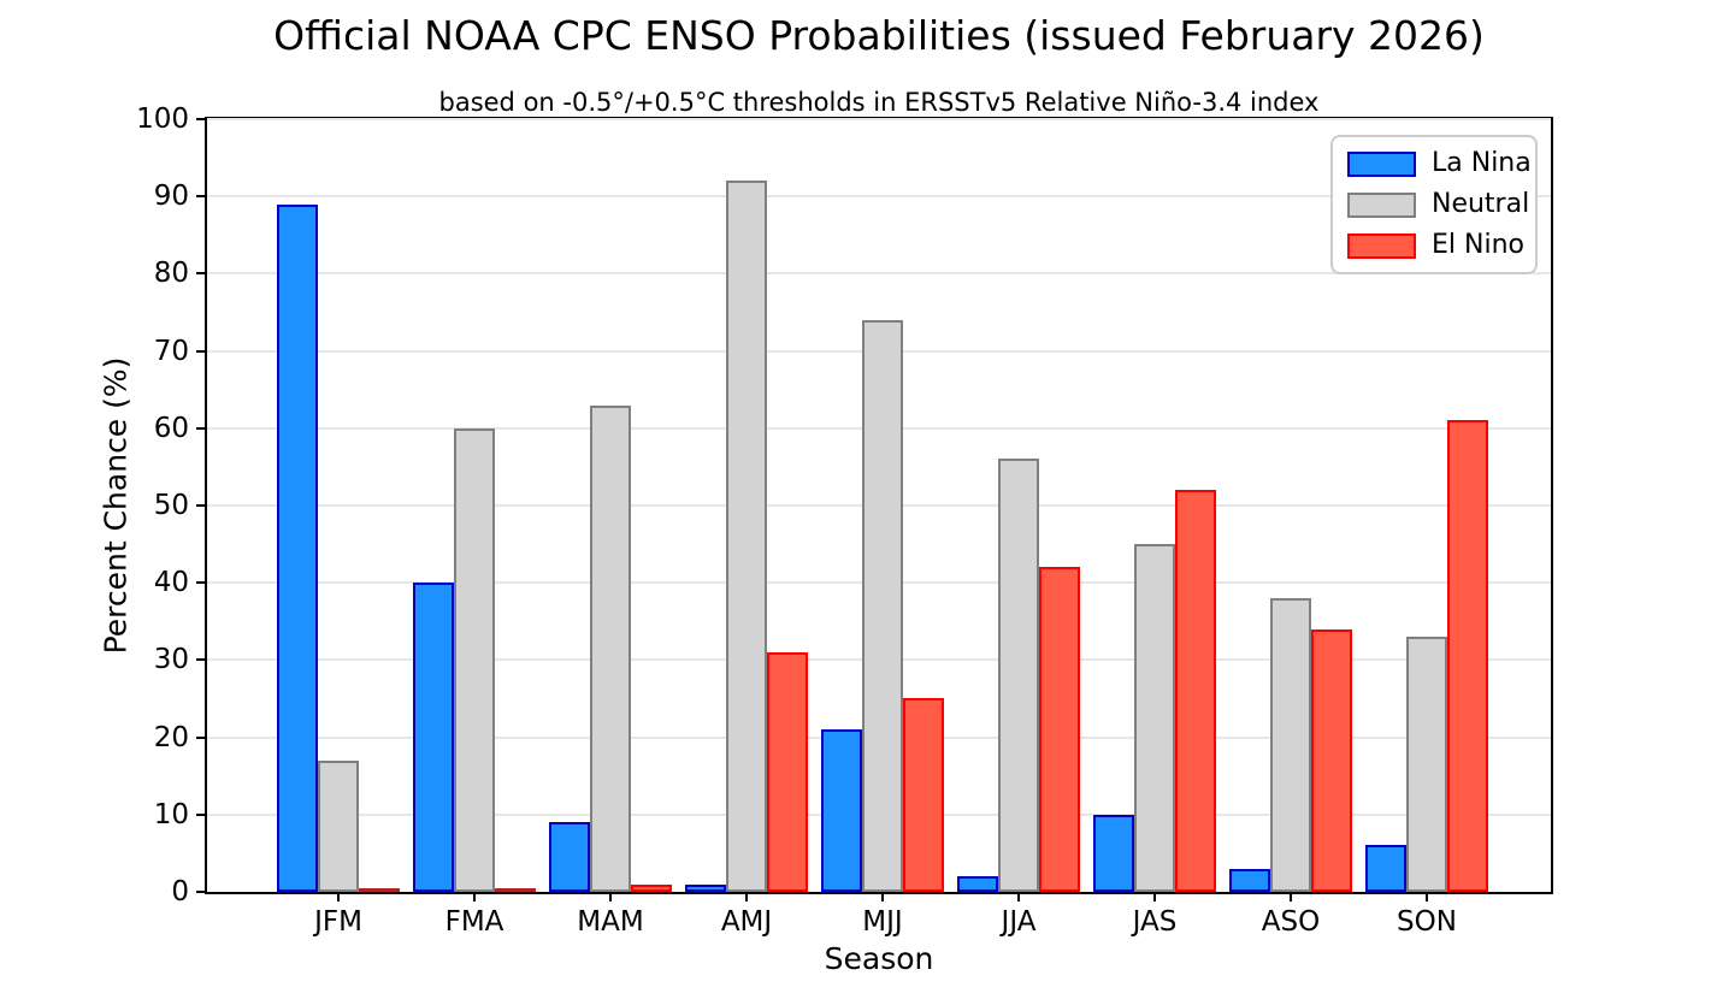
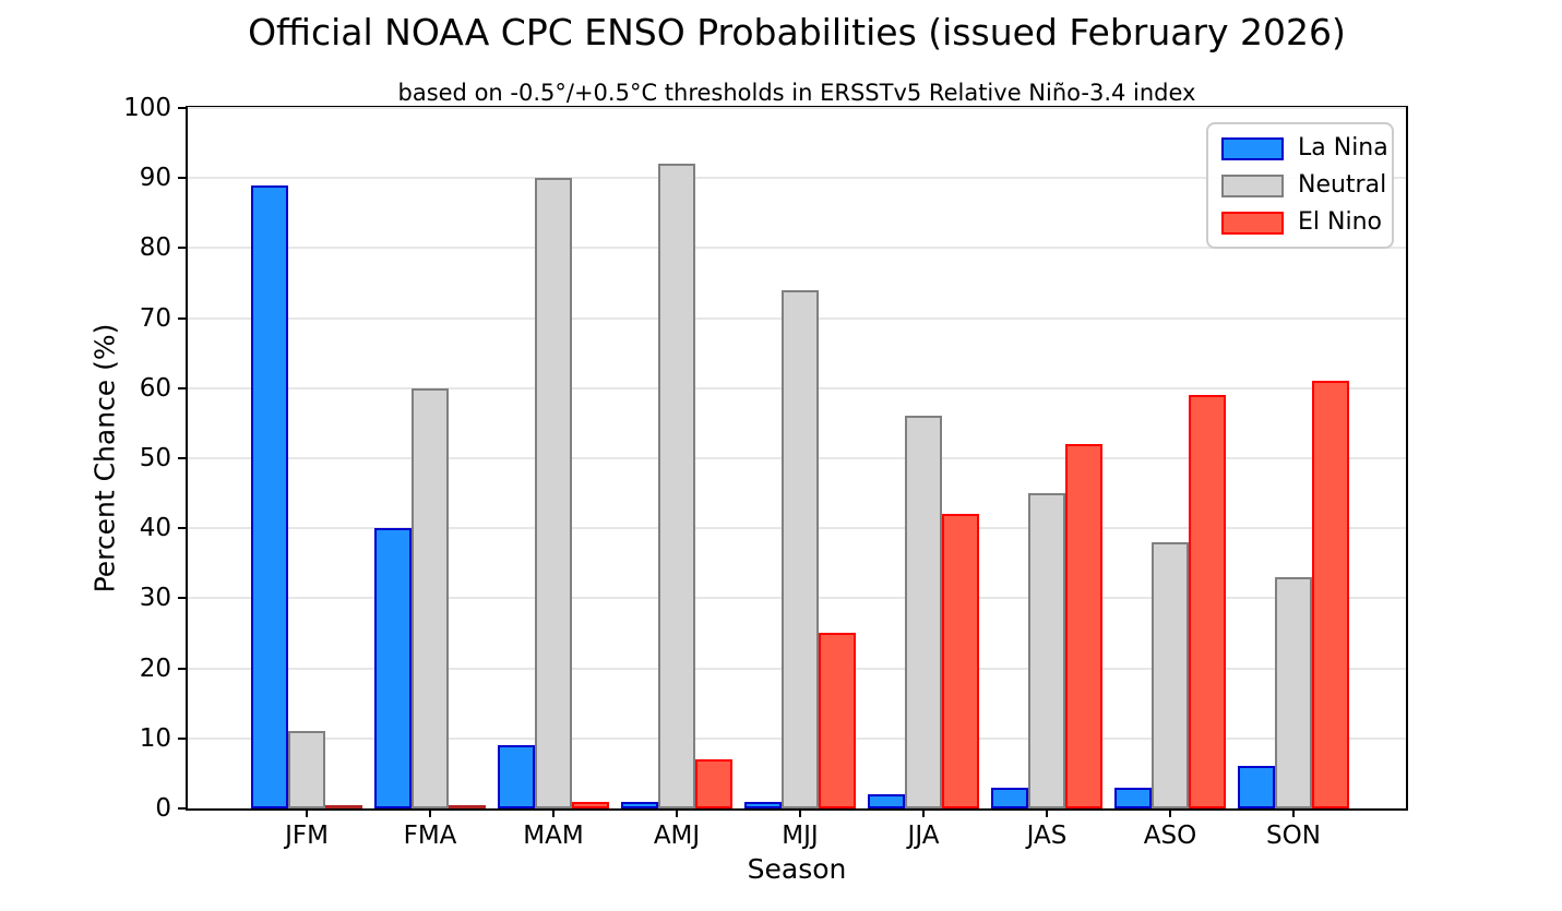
Neutral/JFM: 17 -> 11
Neutral/MAM: 63 -> 90
El Nino/AMJ: 31 -> 7
La Nina/MJJ: 21 -> 1
La Nina/JAS: 10 -> 3
El Nino/ASO: 34 -> 59
